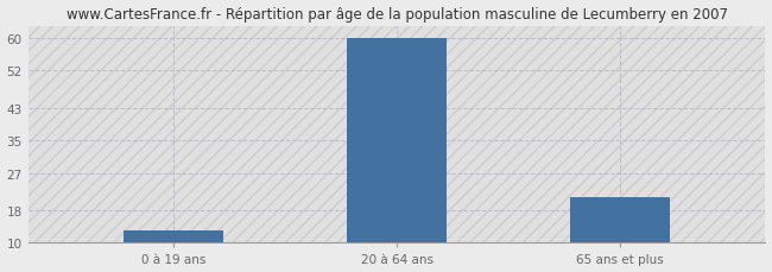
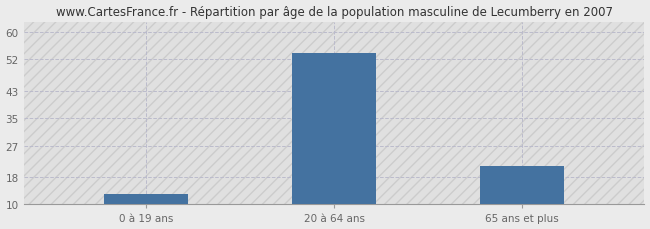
20 à 64 ans: 60 -> 54
